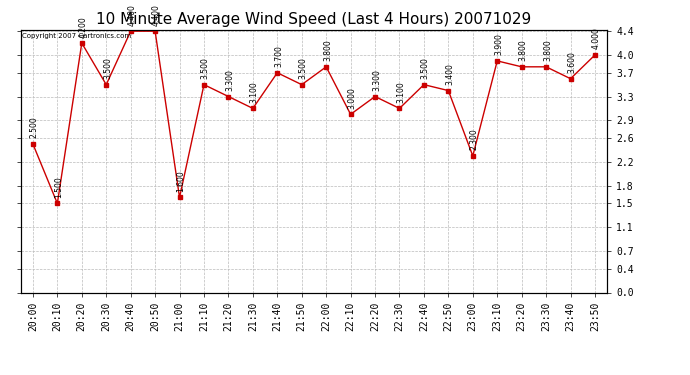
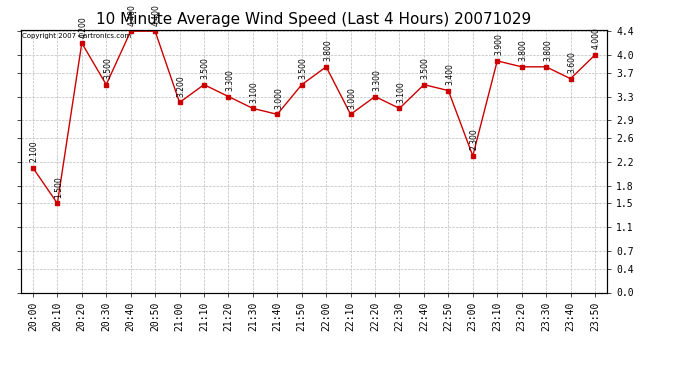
20:00: 2.500 -> 2.100
21:00: 1.600 -> 3.200
21:40: 3.700 -> 3.000
